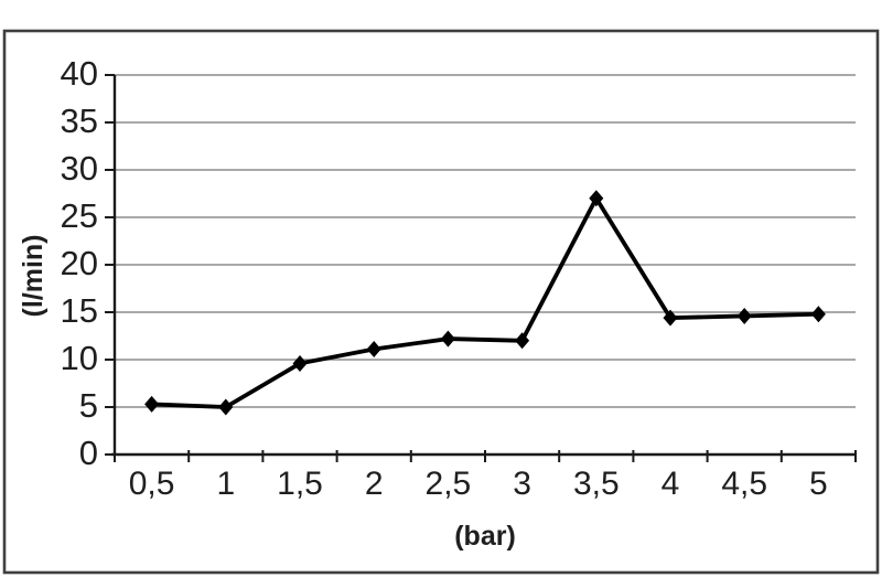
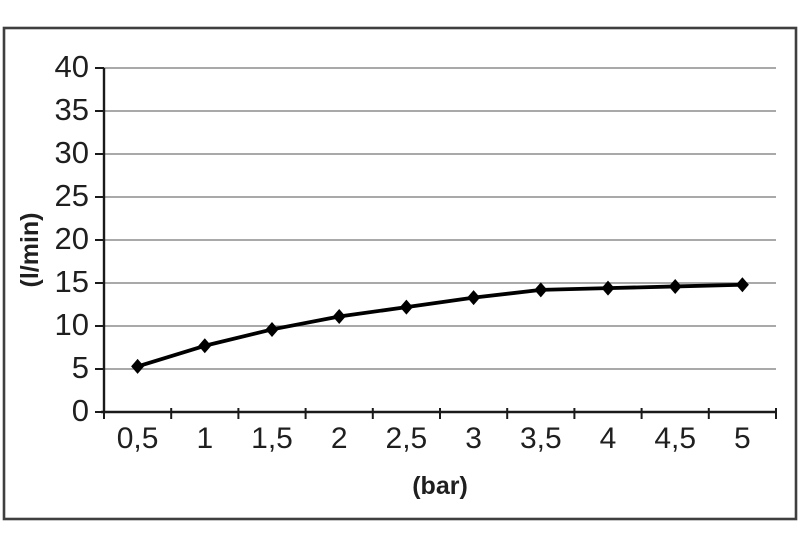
1: 5 -> 8
3: 12 -> 13
3,5: 27 -> 14
